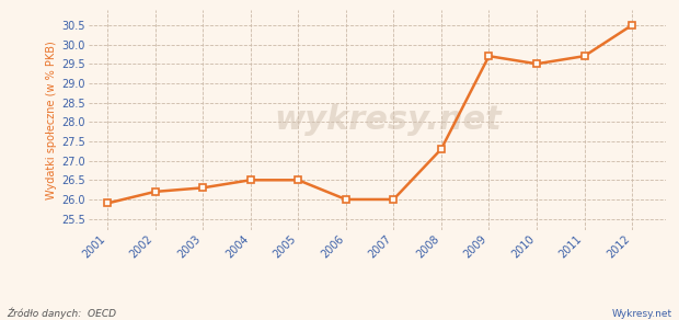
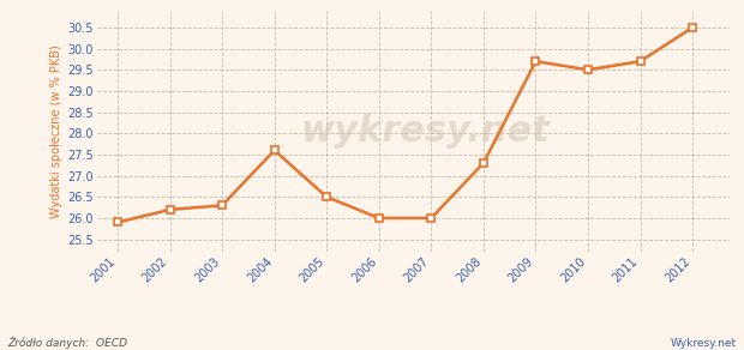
2004: 26.5 -> 27.6
